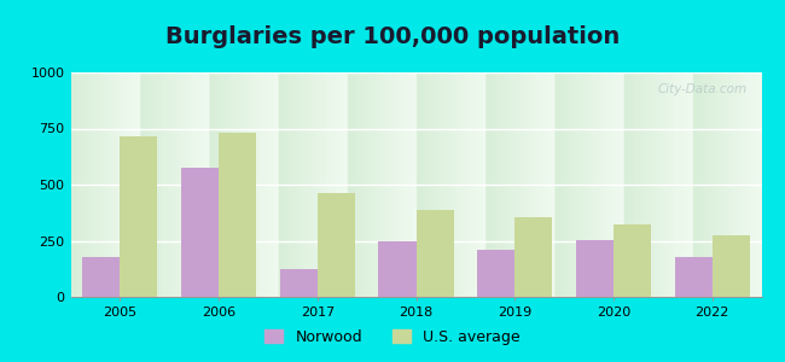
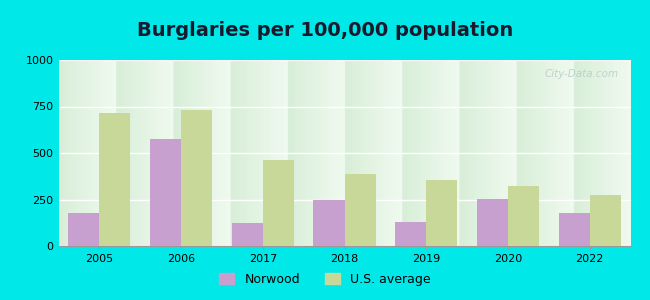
Norwood/2019: 210 -> 130
